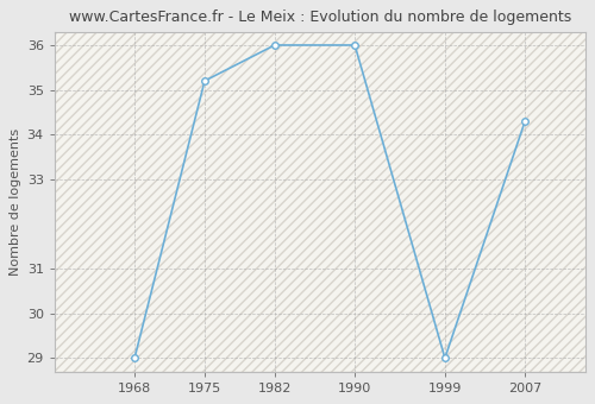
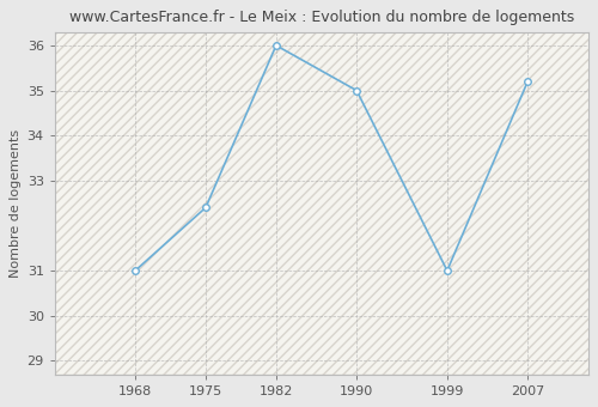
1968: 29.0 -> 31.0
1975: 35.2 -> 32.4
1990: 36.0 -> 35.0
1999: 29.0 -> 31.0
2007: 34.3 -> 35.2
